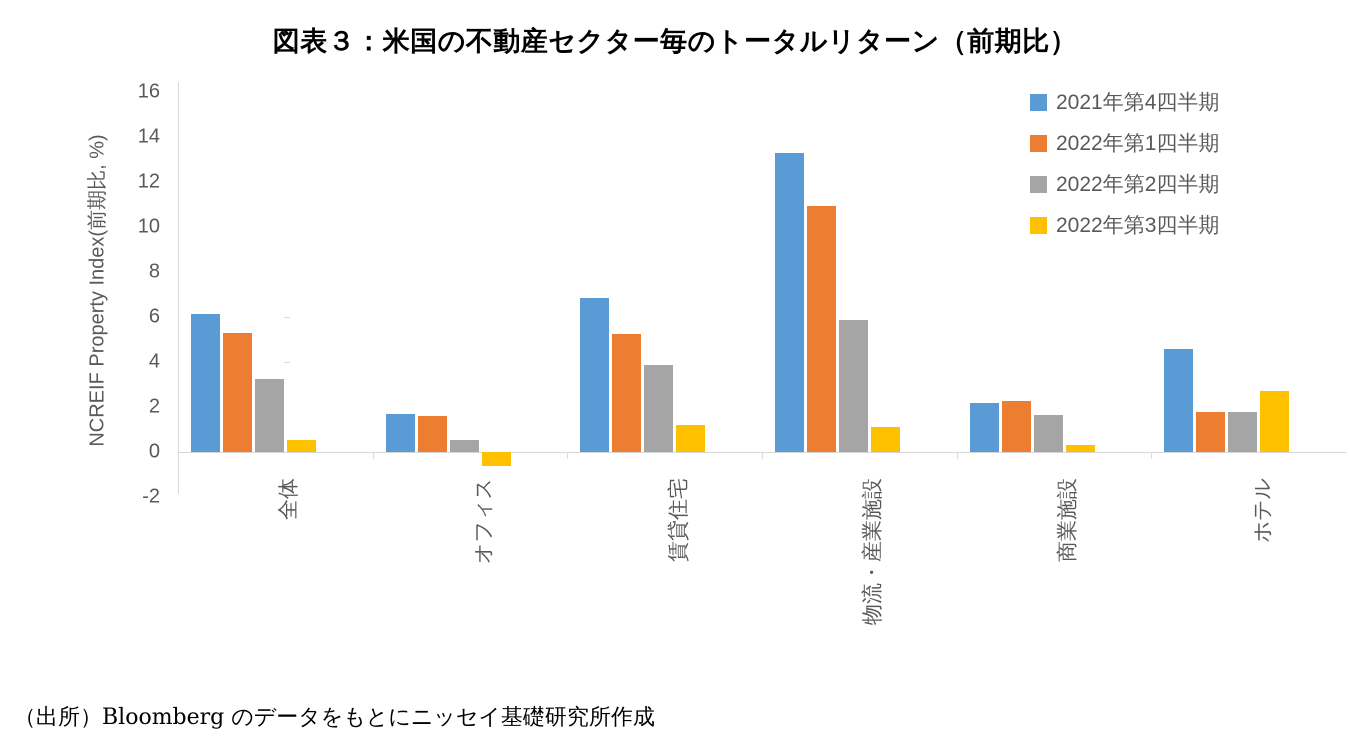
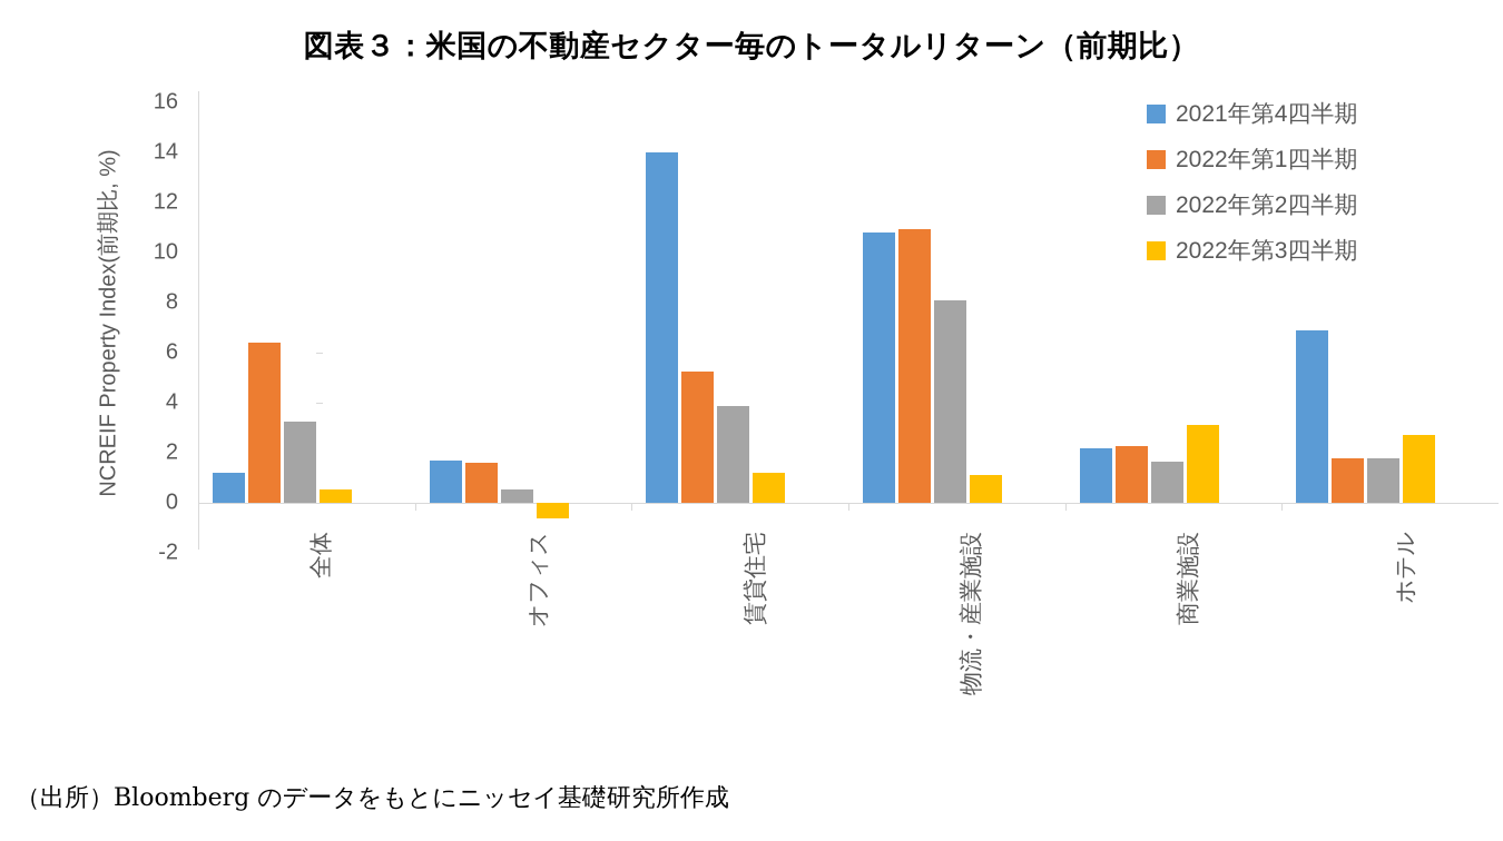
2021年第4四半期/全体: 6.2 -> 1.2
2022年第1四半期/全体: 5.3 -> 6.4
2021年第4四半期/賃貸住宅: 6.8 -> 14.0
2021年第4四半期/物流・産業施設: 13.3 -> 10.8
2022年第2四半期/物流・産業施設: 5.8 -> 8.1
2022年第3四半期/商業施設: 0.3 -> 3.1
2021年第4四半期/ホテル: 4.6 -> 6.9
